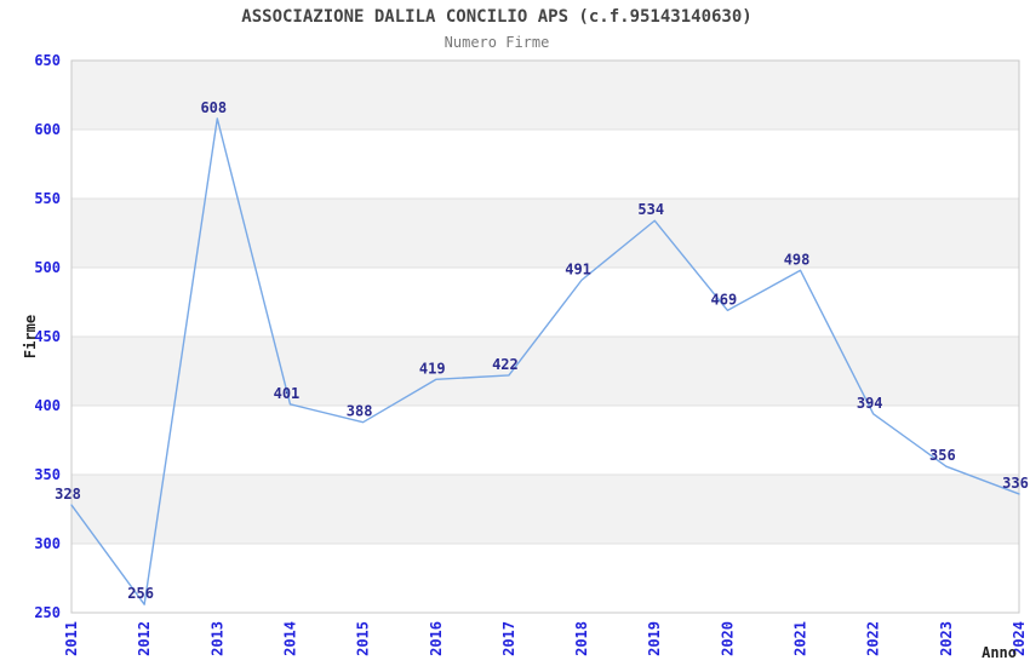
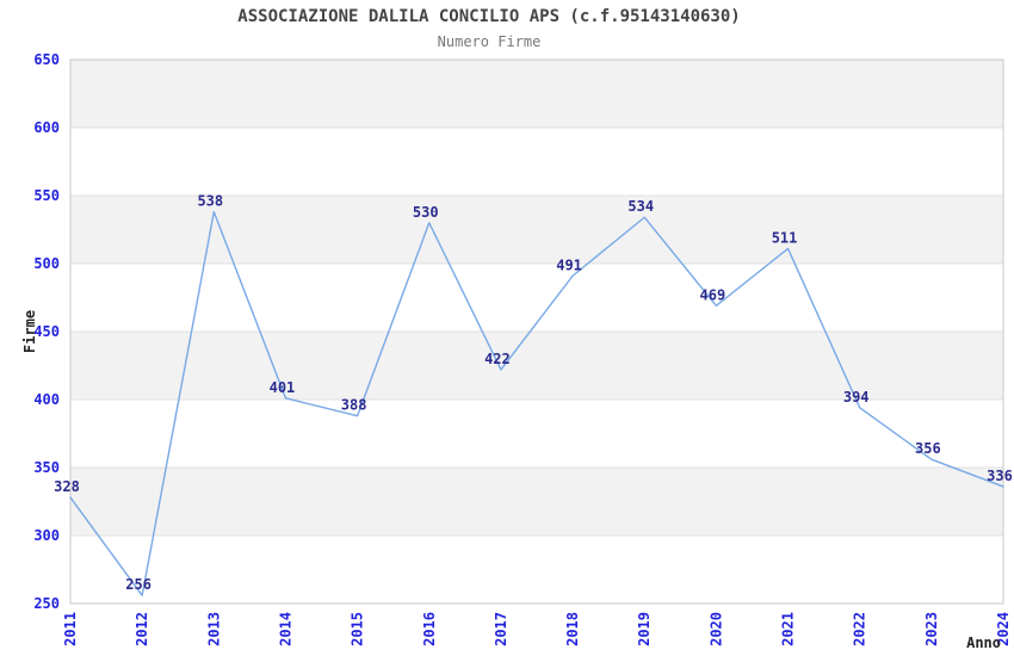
2013: 608 -> 538
2016: 419 -> 530
2021: 498 -> 511
